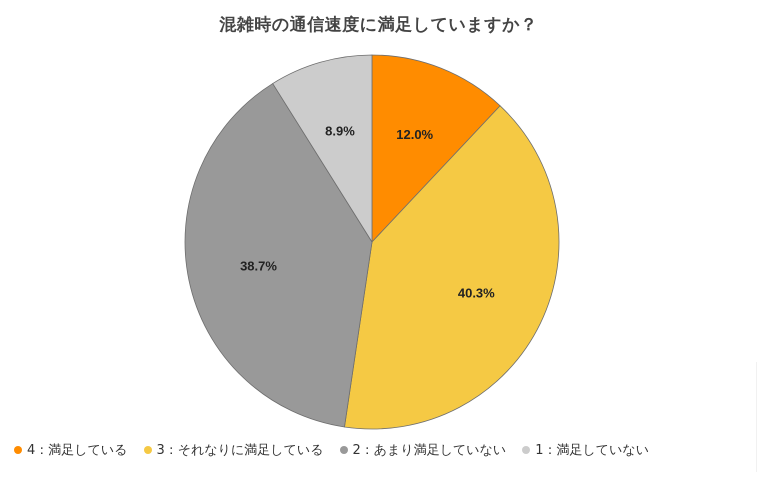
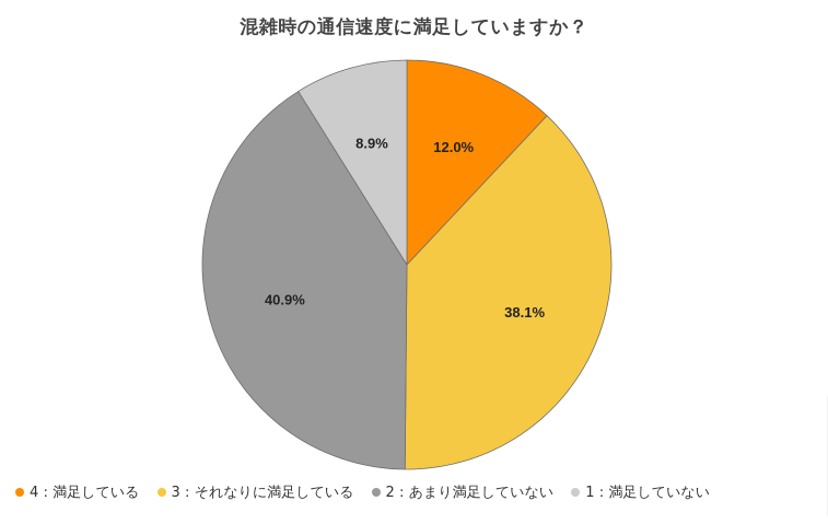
3：それなりに満足している: 40.3% -> 38.1%
2：あまり満足していない: 38.7% -> 40.9%
